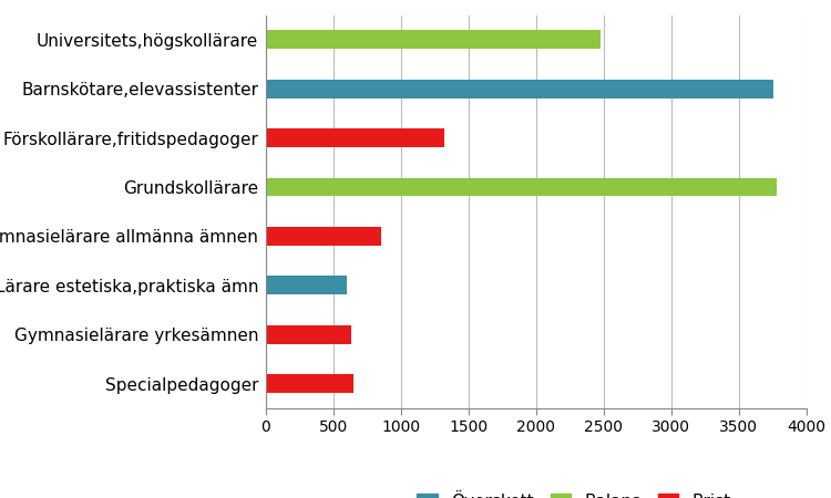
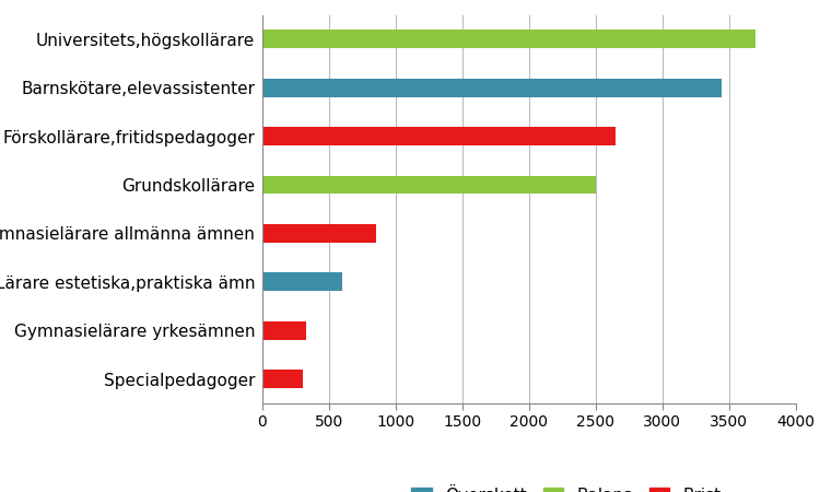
Universitets,högskollärare: 2480 -> 3700
Barnskötare,elevassistenter: 3760 -> 3450
Förskollärare,fritidspedagoger: 1320 -> 2650
Grundskollärare: 3780 -> 2500
Gymnasielärare yrkesämnen: 630 -> 320
Specialpedagoger: 650 -> 300
